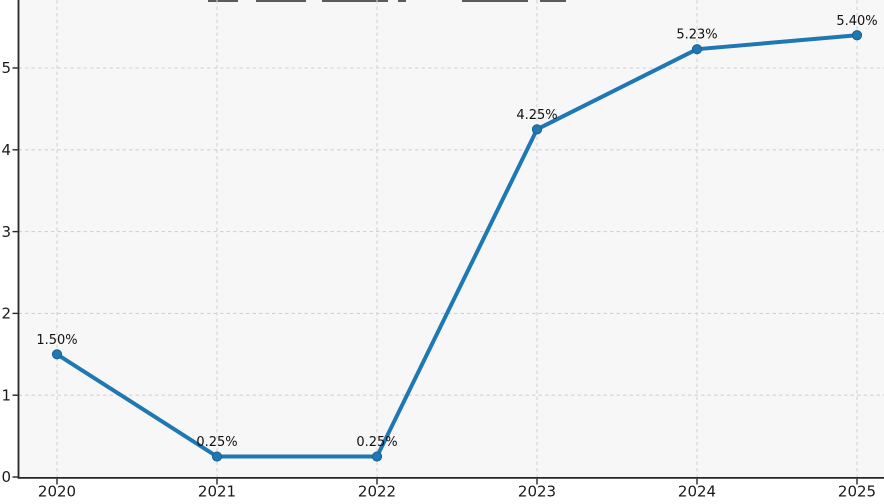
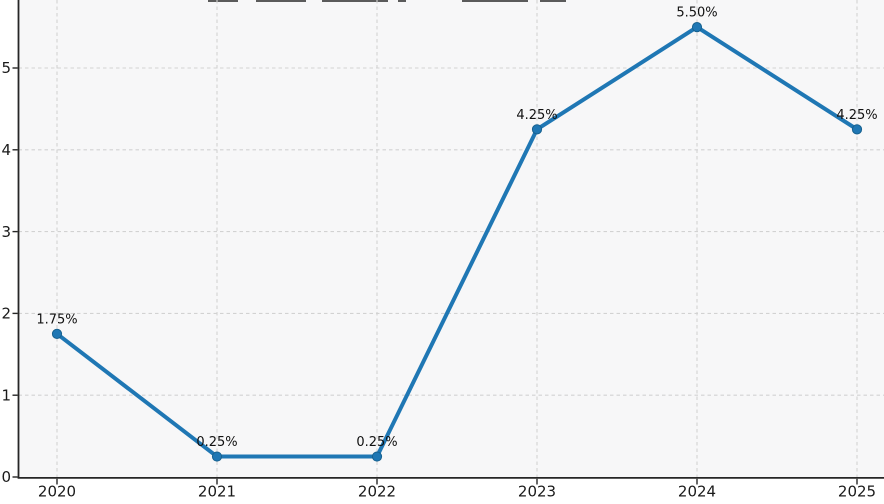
2020: 1.50% -> 1.75%
2024: 5.23% -> 5.50%
2025: 5.40% -> 4.25%
